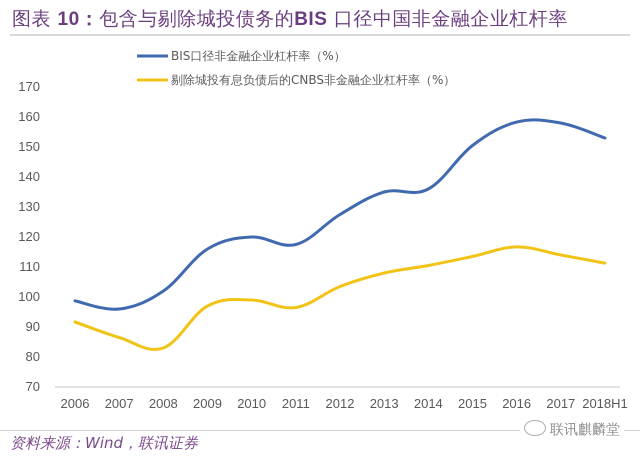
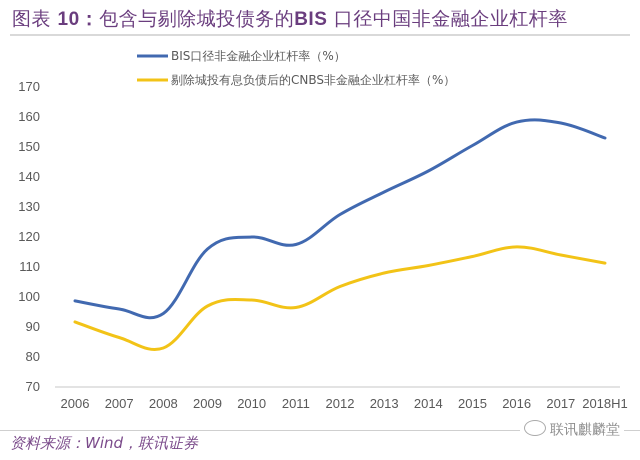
BIS口径非金融企业杠杆率（%）/2008: 102 -> 94
BIS口径非金融企业杠杆率（%）/2014: 136 -> 142
